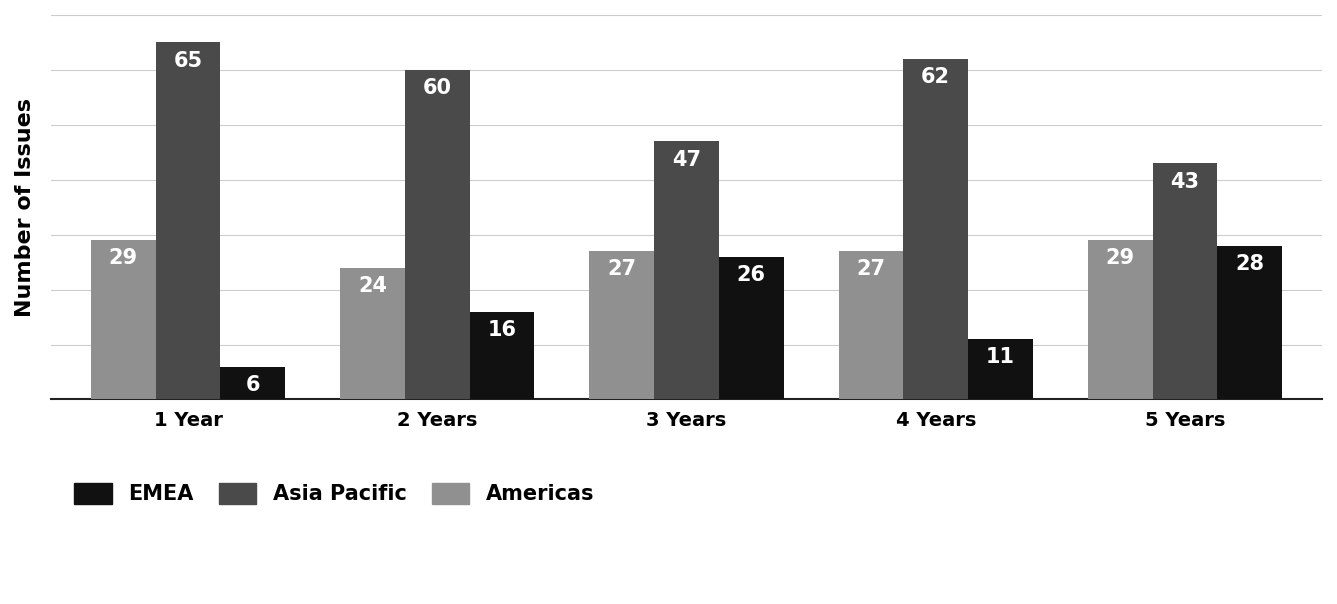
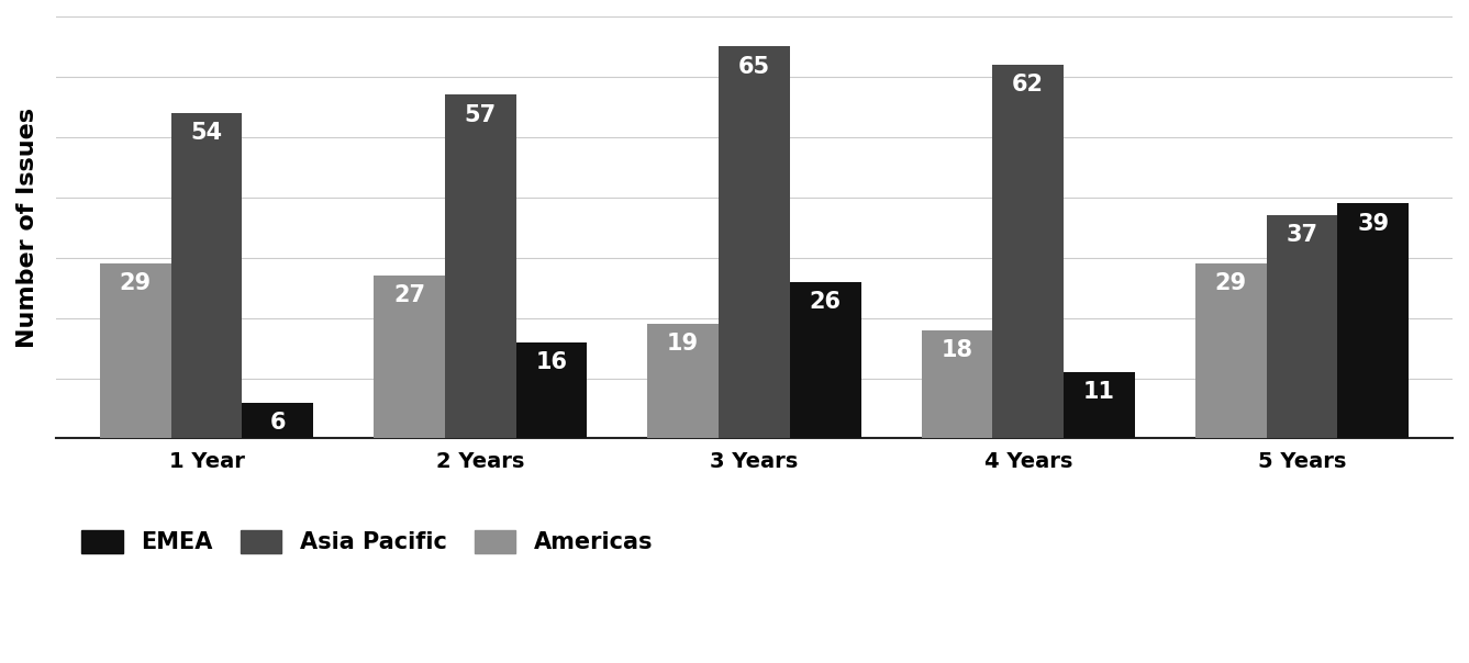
Asia Pacific/1 Year: 65 -> 54
Americas/2 Years: 24 -> 27
Asia Pacific/2 Years: 60 -> 57
Americas/3 Years: 27 -> 19
Asia Pacific/3 Years: 47 -> 65
Americas/4 Years: 27 -> 18
Asia Pacific/5 Years: 43 -> 37
EMEA/5 Years: 28 -> 39
